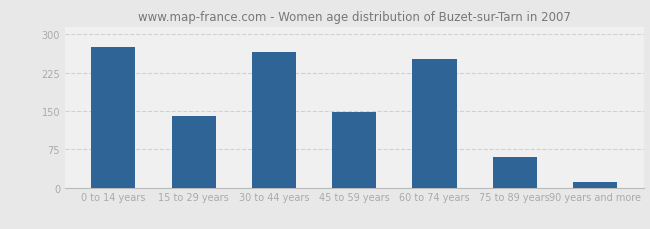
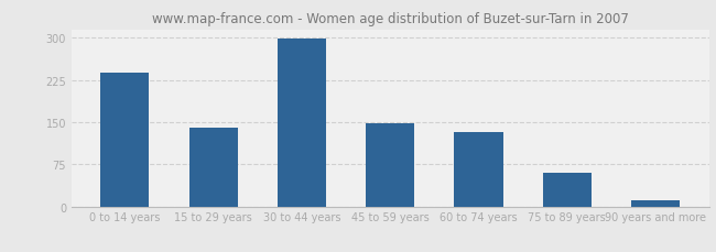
0 to 14 years: 276 -> 238
30 to 44 years: 266 -> 299
60 to 74 years: 252 -> 133
